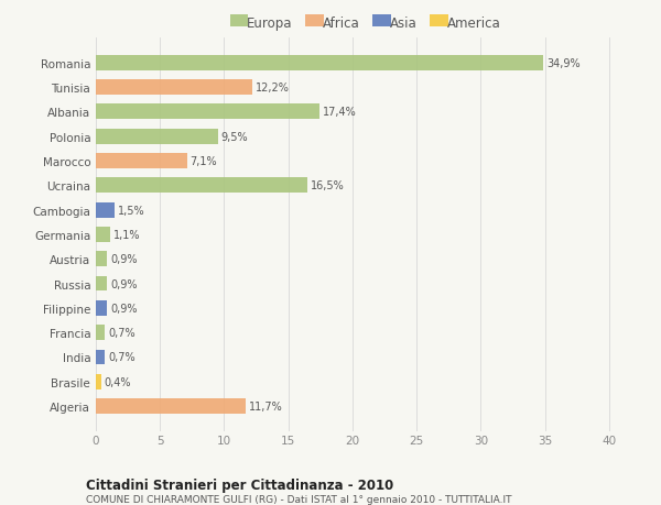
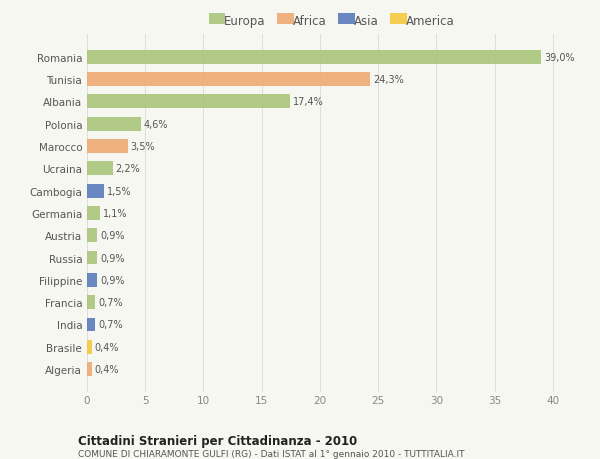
Romania: 34,9% -> 39,0%
Tunisia: 12,2% -> 24,3%
Polonia: 9,5% -> 4,6%
Marocco: 7,1% -> 3,5%
Ucraina: 16,5% -> 2,2%
Algeria: 11,7% -> 0,4%
